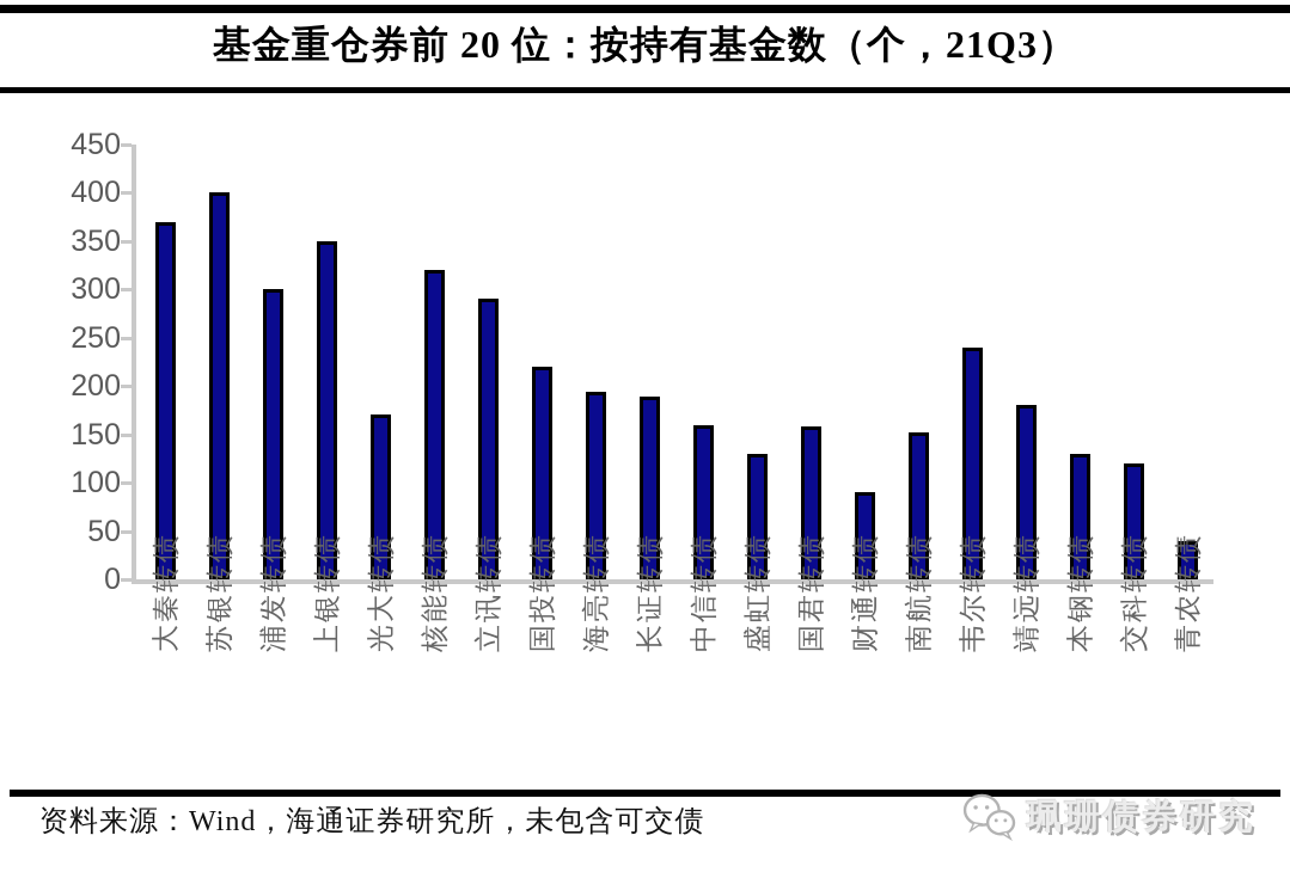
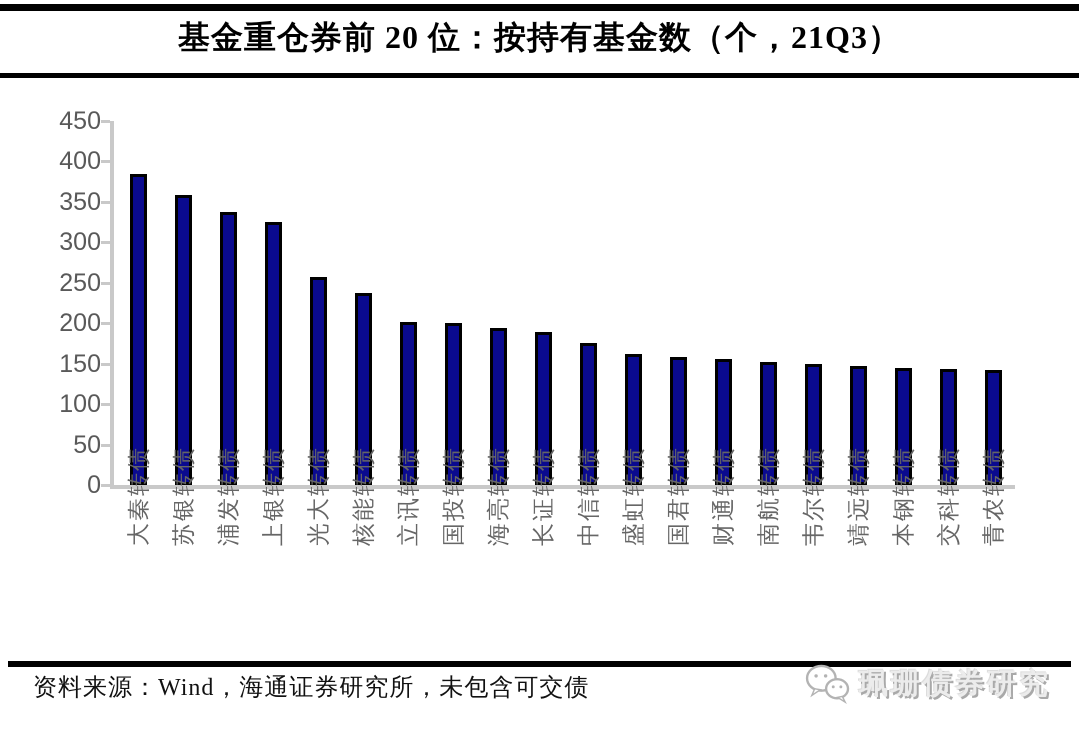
大秦转债: 370 -> 380
苏银转债: 400 -> 360
浦发转债: 300 -> 340
上银转债: 350 -> 320
光大转债: 170 -> 260
核能转债: 320 -> 240
立讯转债: 290 -> 200
国投转债: 220 -> 200
中信转债: 160 -> 180
盛虹转债: 130 -> 160
财通转债: 90 -> 160
韦尔转债: 240 -> 150
靖远转债: 180 -> 150
本钢转债: 130 -> 140
交科转债: 120 -> 140
青农转债: 40 -> 140
